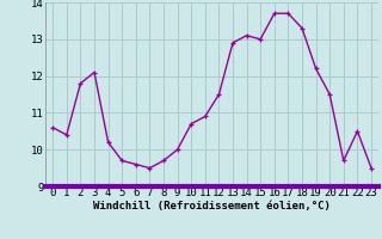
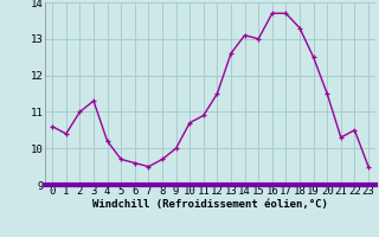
2: 11.8 -> 11.0
3: 12.1 -> 11.3
13: 12.9 -> 12.6
19: 12.2 -> 12.5
21: 9.7 -> 10.3
